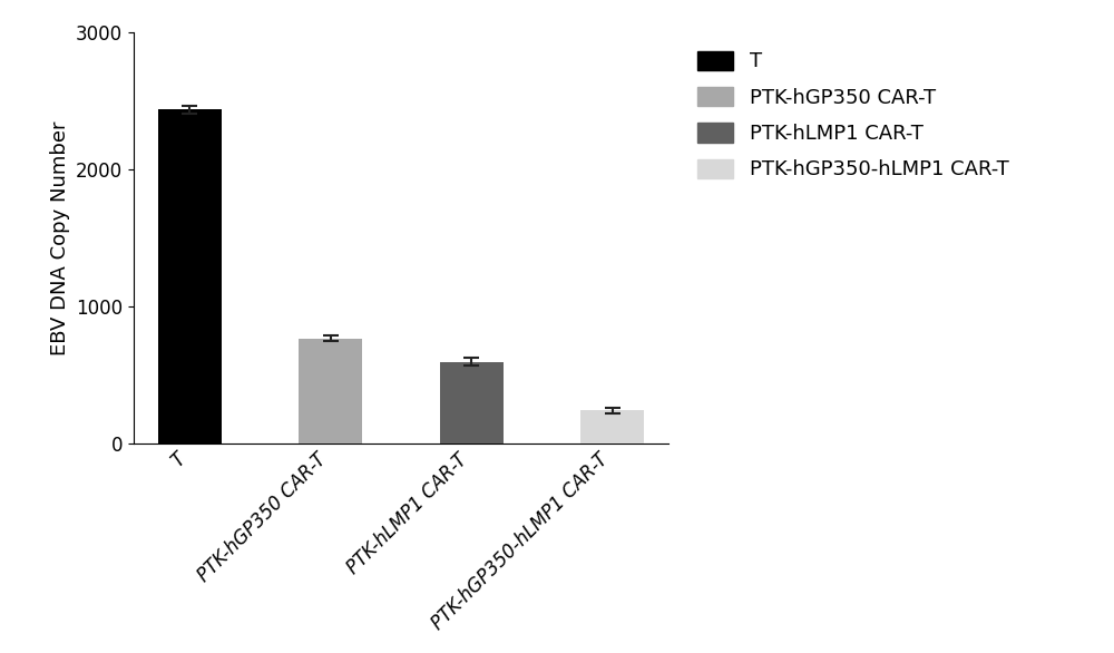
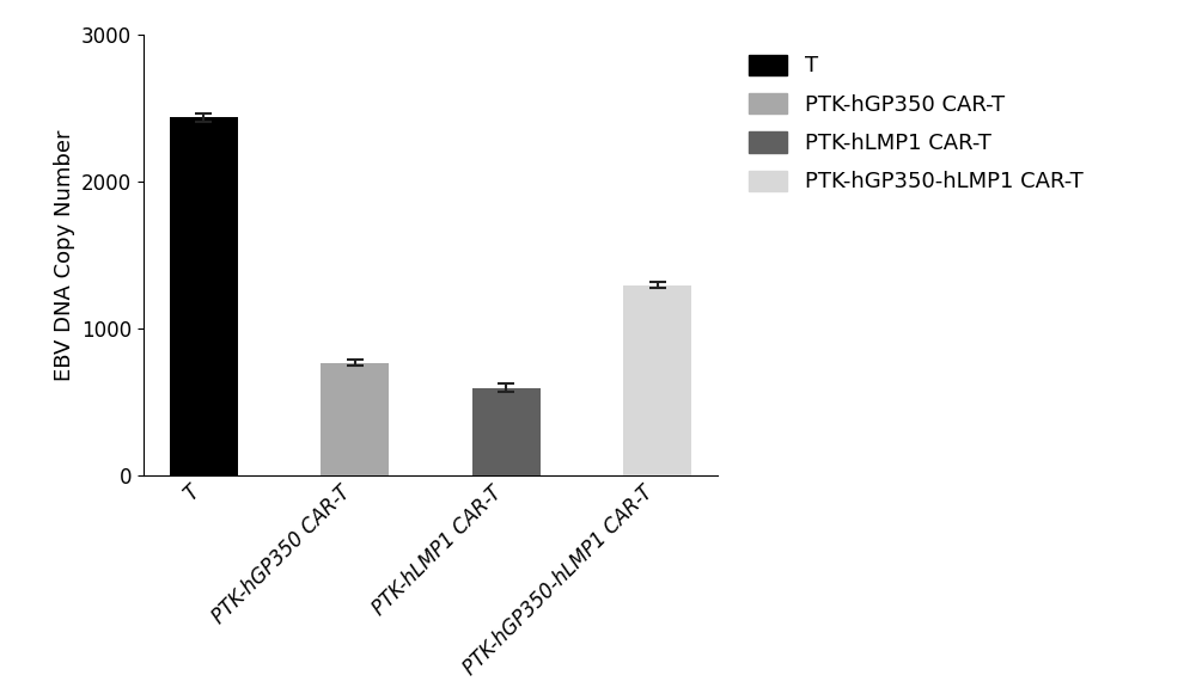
PTK-hGP350-hLMP1 CAR-T: 240 -> 1300
